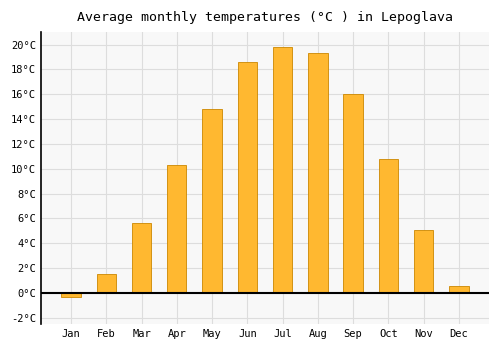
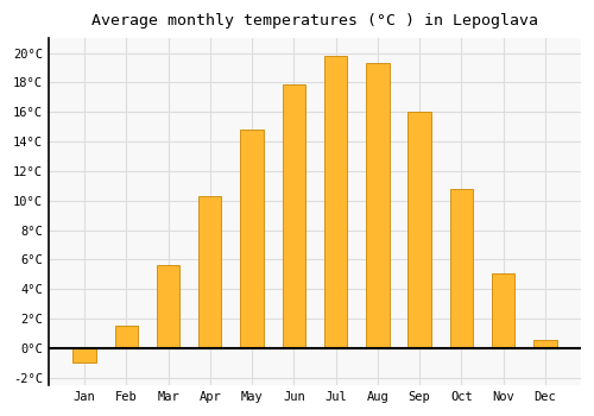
Jan: -0.3°C -> -1.0°C
Jun: 18.6°C -> 17.9°C
